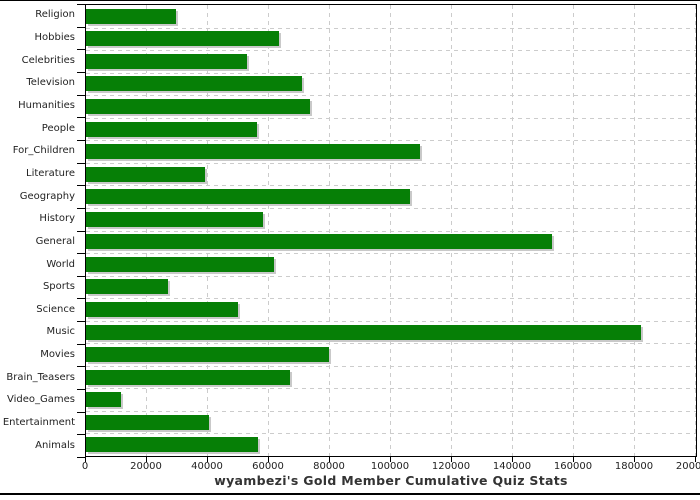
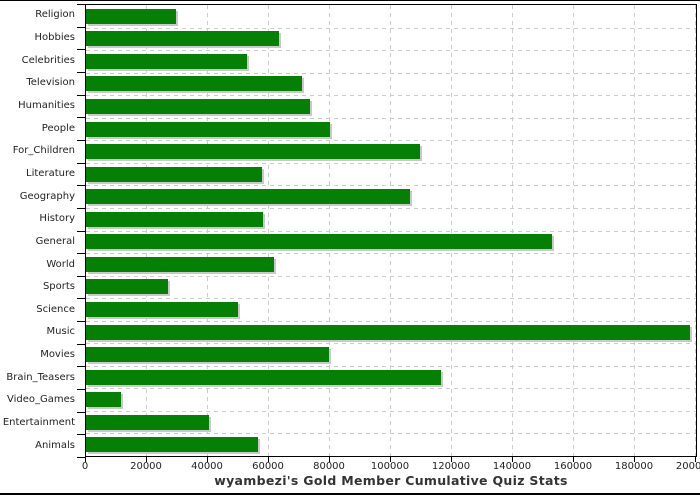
People: 56000 -> 80000
Literature: 39000 -> 58000
Music: 182000 -> 198000
Brain_Teasers: 67000 -> 116000
